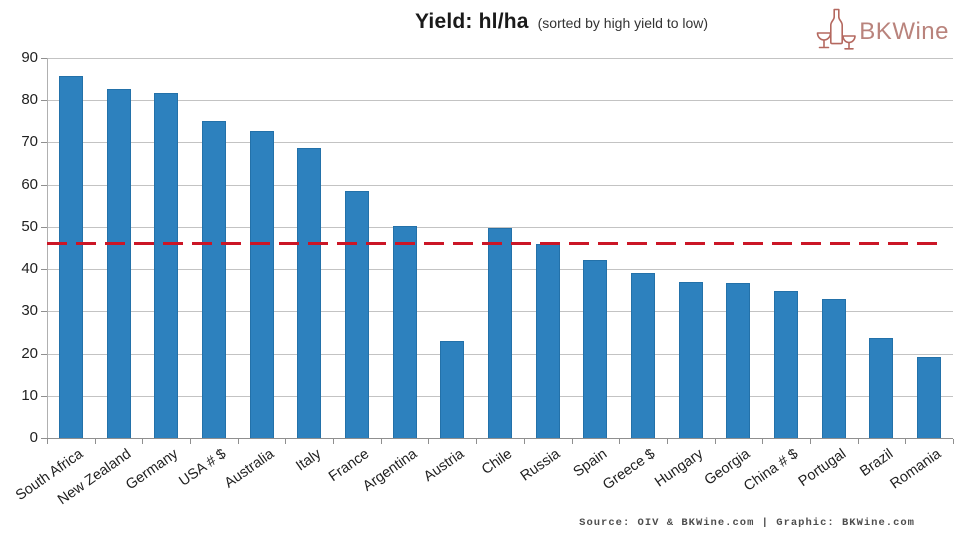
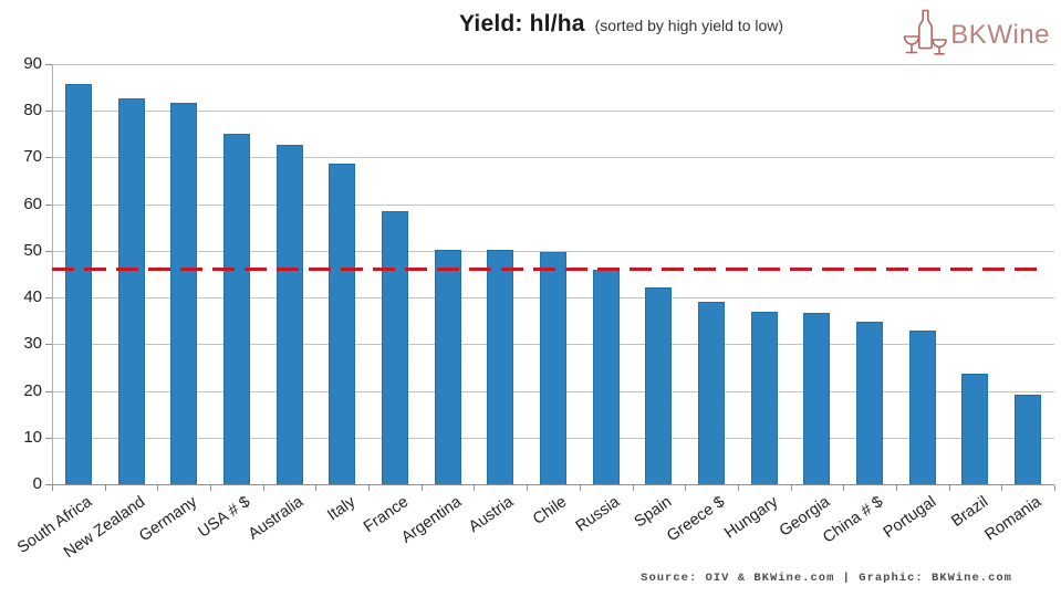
Austria: 23 -> 50
